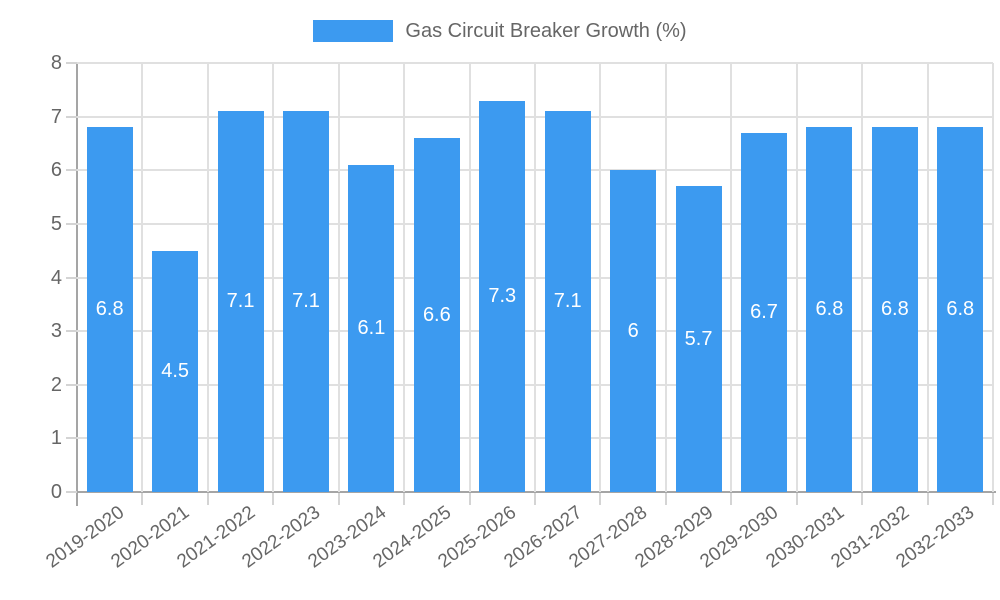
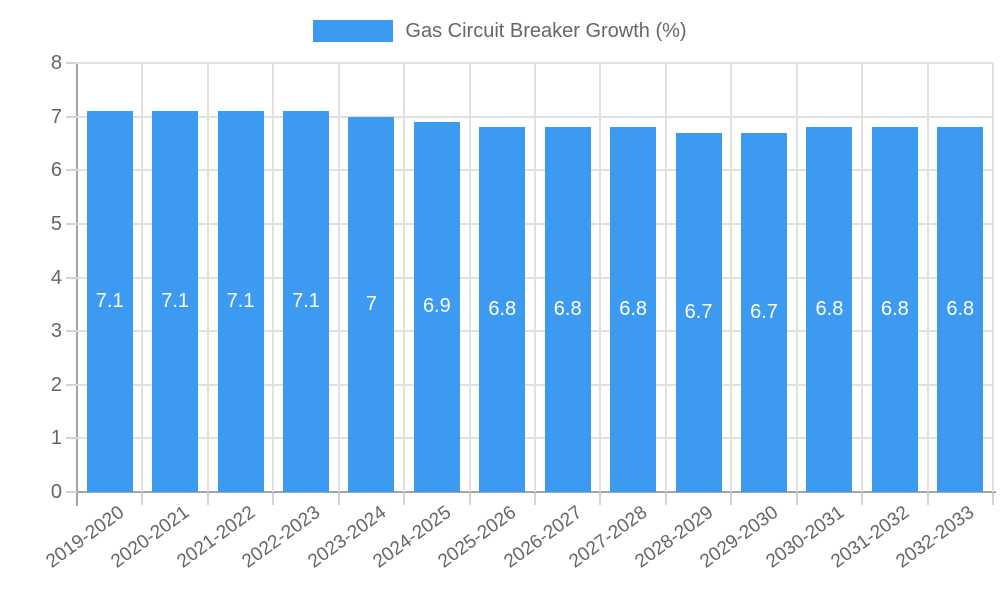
2019-2020: 6.8 -> 7.1
2020-2021: 4.5 -> 7.1
2023-2024: 6.1 -> 7
2024-2025: 6.6 -> 6.9
2025-2026: 7.3 -> 6.8
2026-2027: 7.1 -> 6.8
2027-2028: 6 -> 6.8
2028-2029: 5.7 -> 6.7
